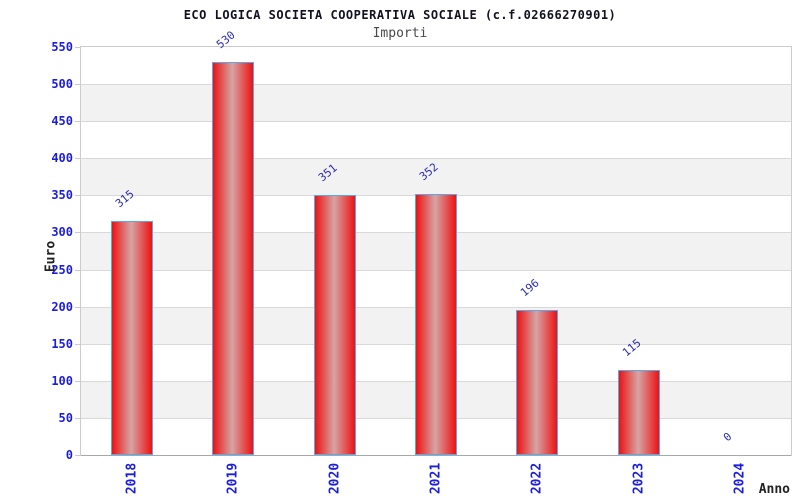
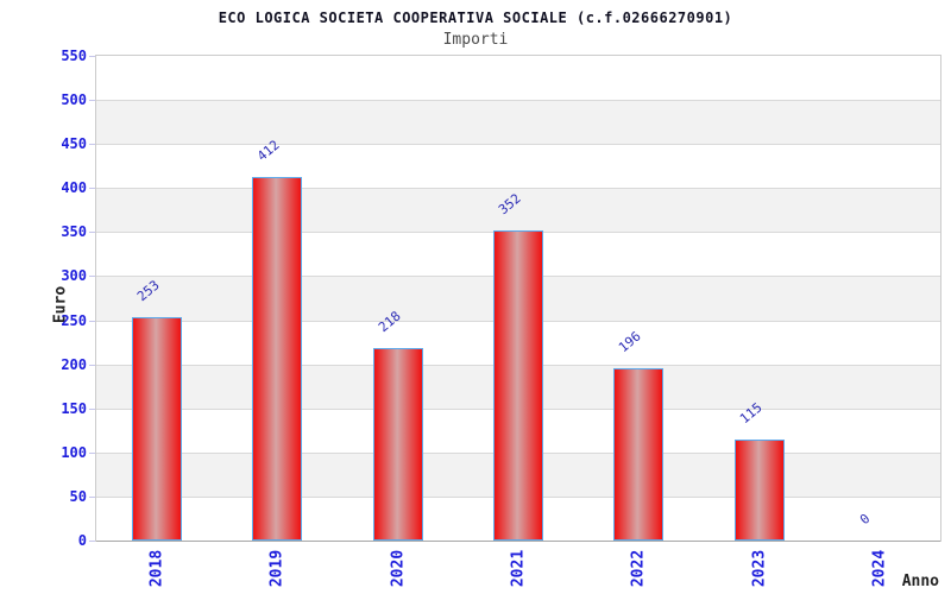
2018: 315 -> 253
2019: 530 -> 412
2020: 351 -> 218
